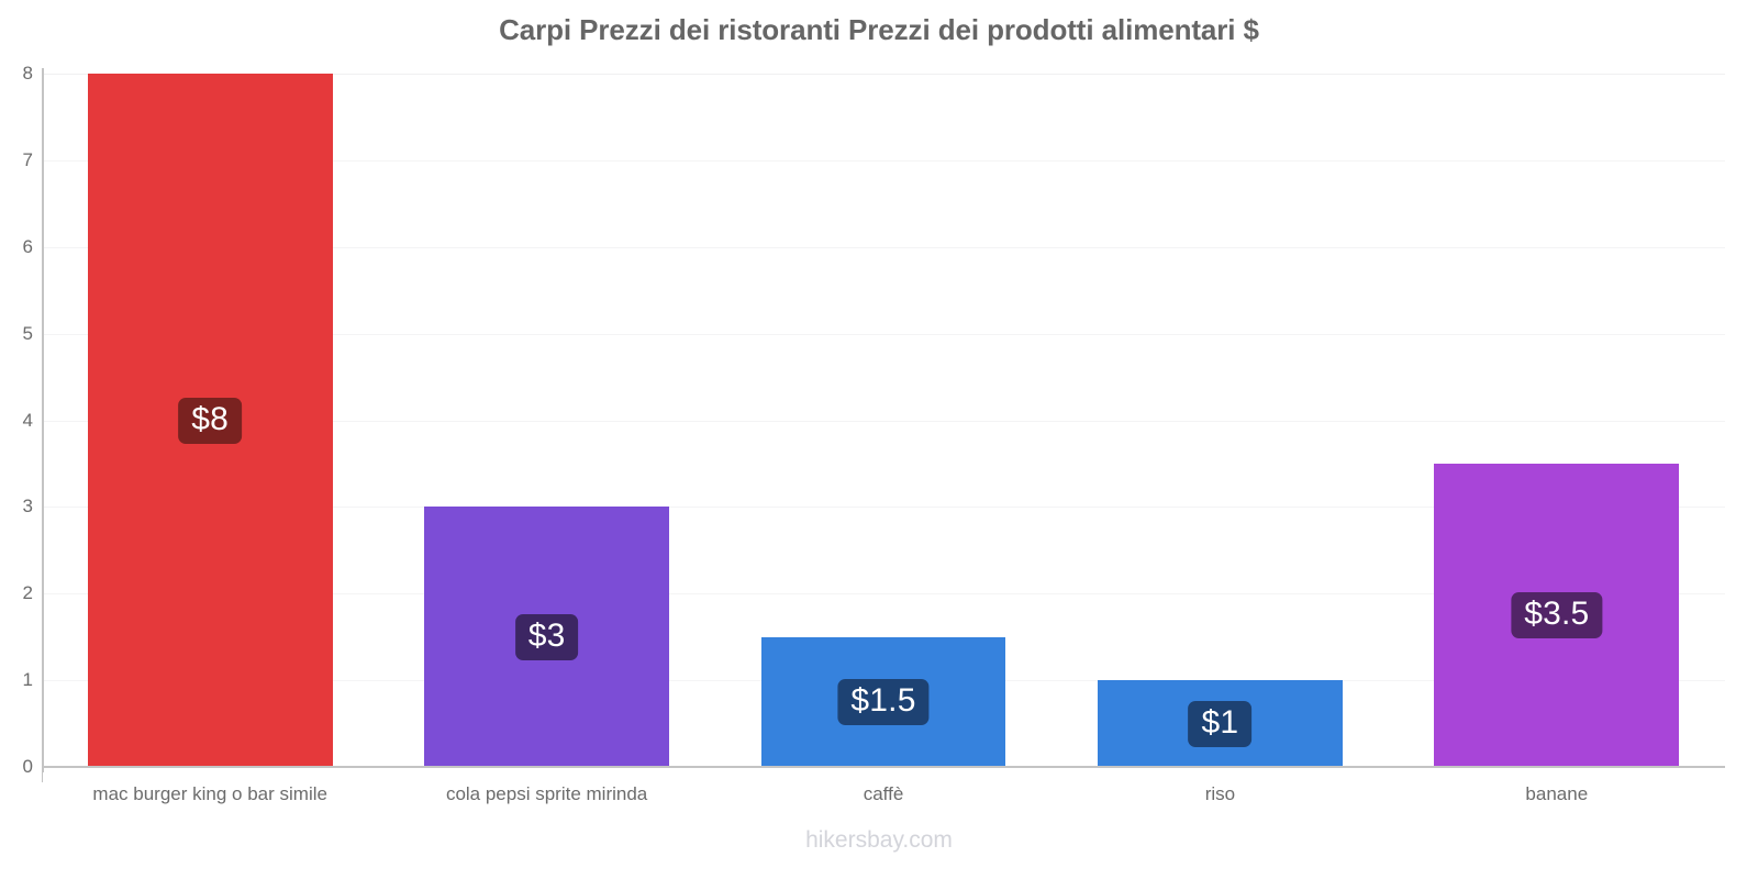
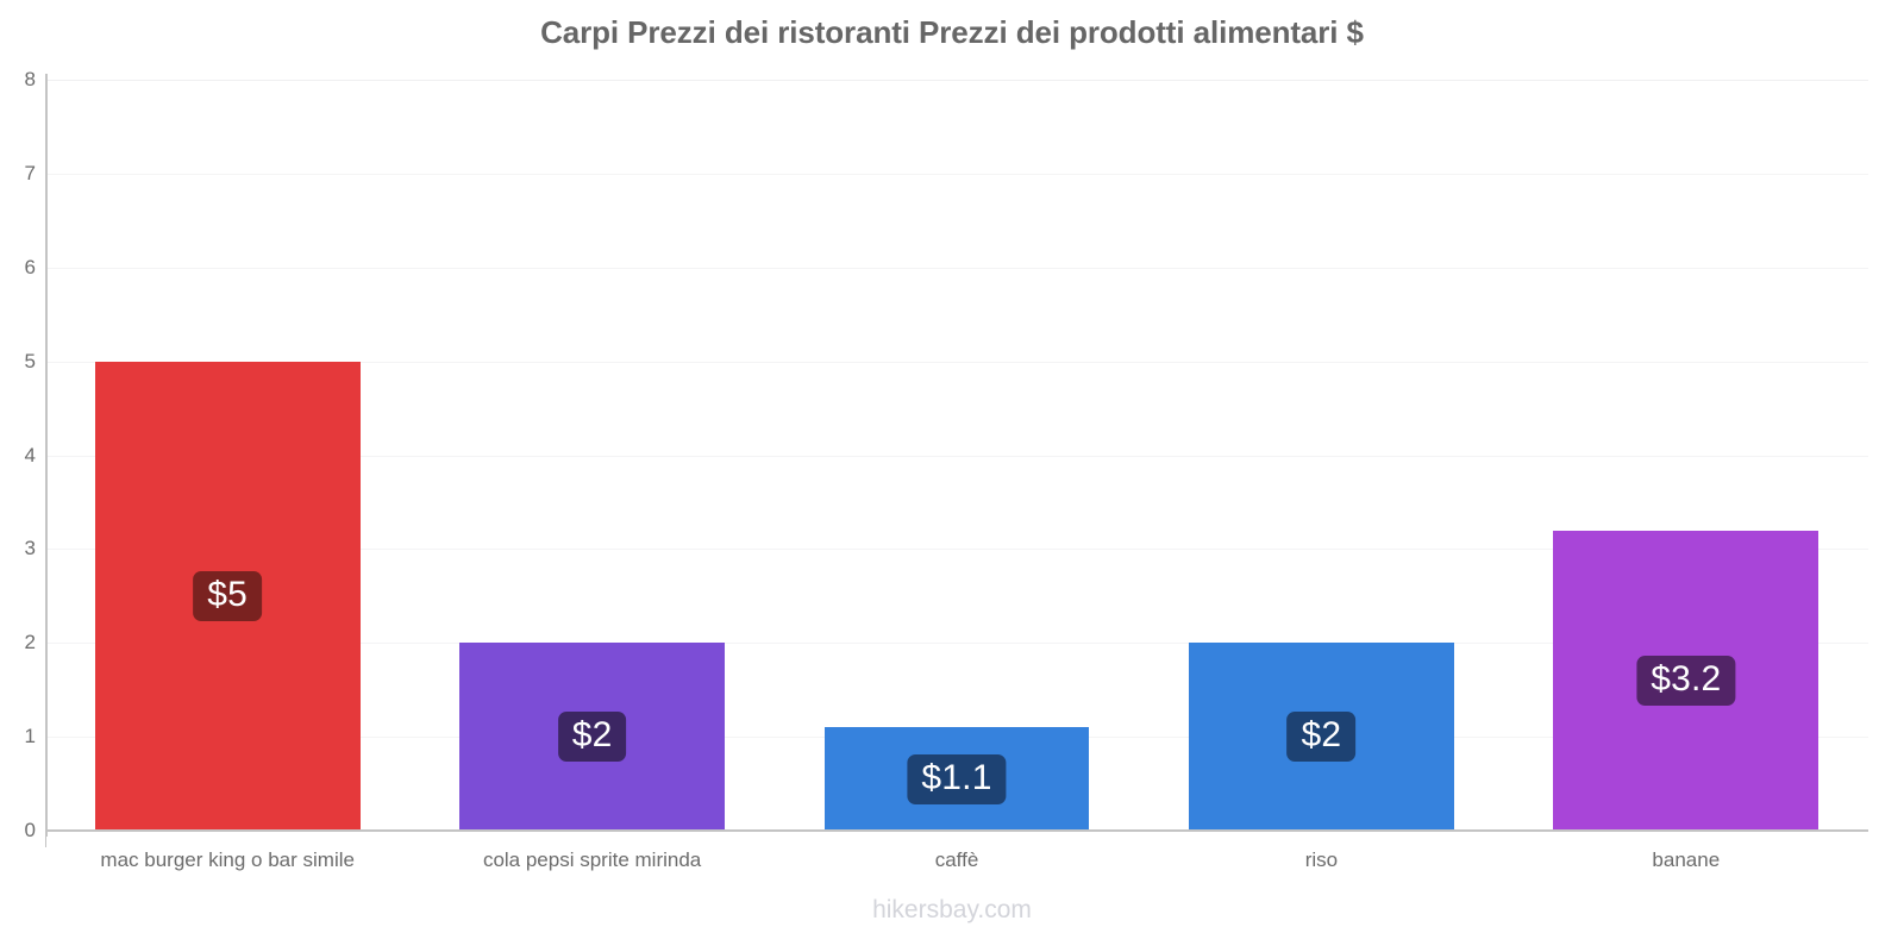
mac burger king o bar simile: $8 -> $5
cola pepsi sprite mirinda: $3 -> $2
caffè: $1.5 -> $1.1
riso: $1 -> $2
banane: $3.5 -> $3.2
